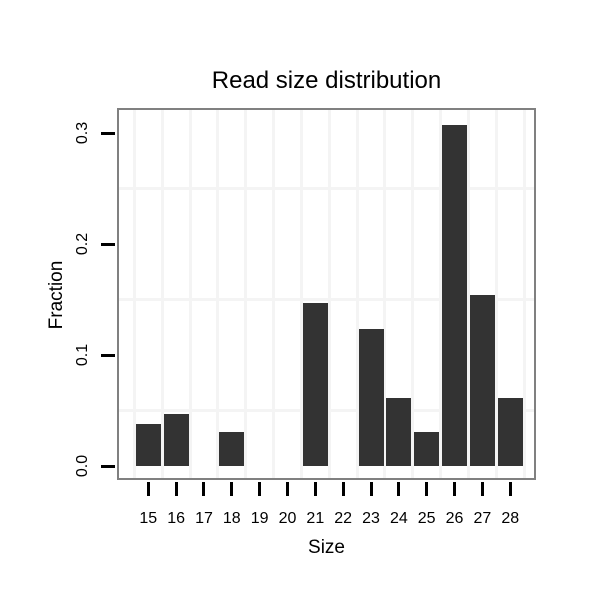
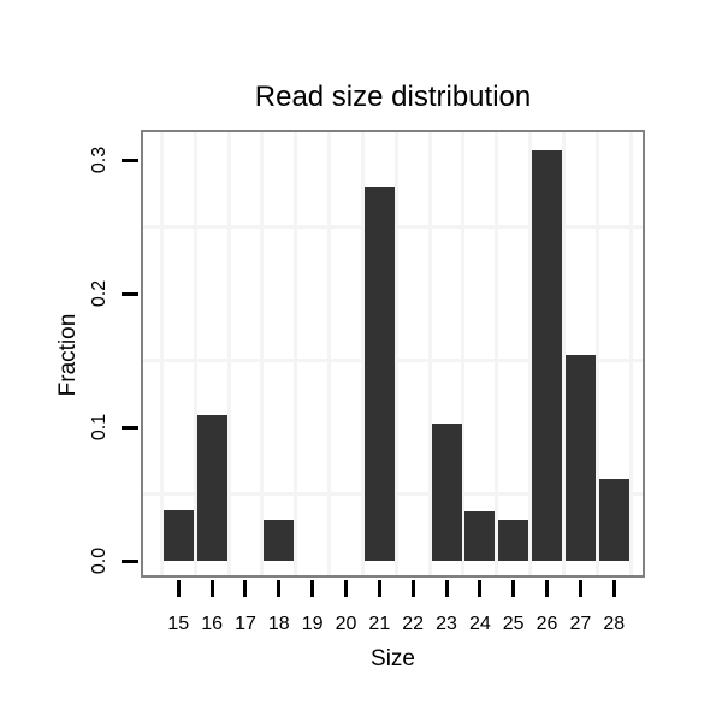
16: 0.047 -> 0.109
21: 0.147 -> 0.280
23: 0.123 -> 0.103
24: 0.061 -> 0.037
